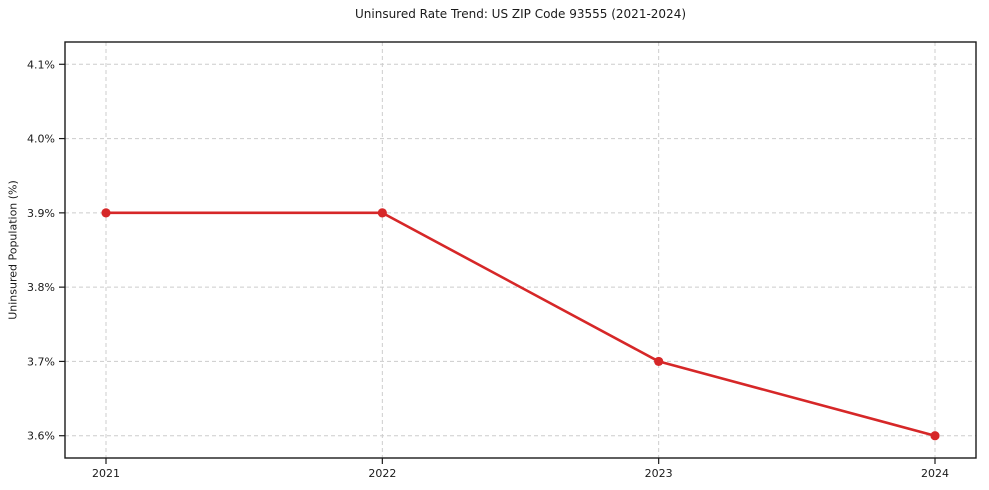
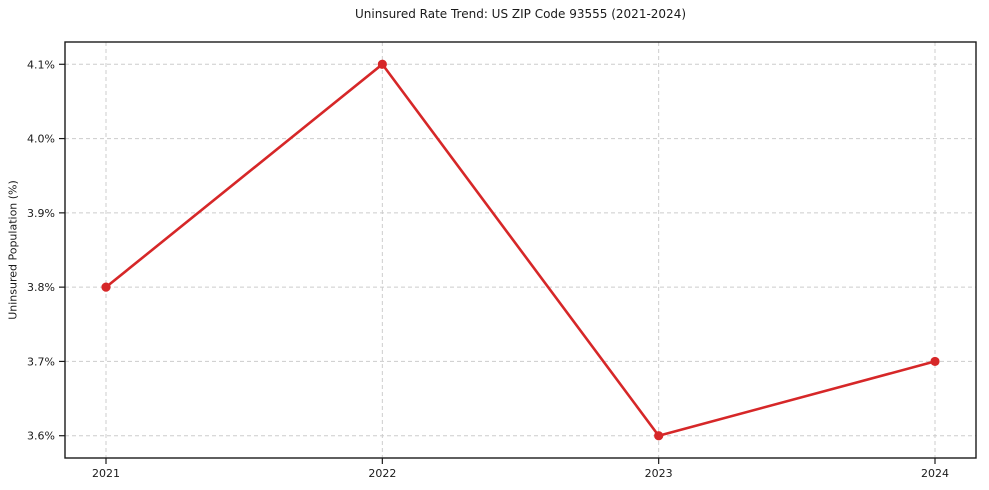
2021: 3.9% -> 3.8%
2022: 3.9% -> 4.1%
2023: 3.7% -> 3.6%
2024: 3.6% -> 3.7%
